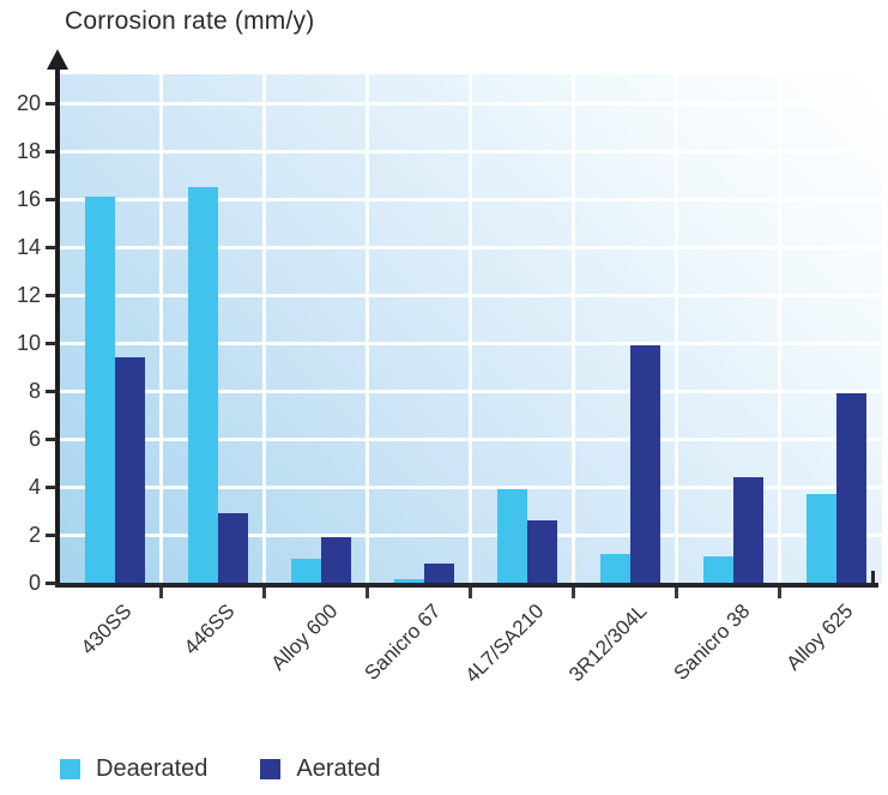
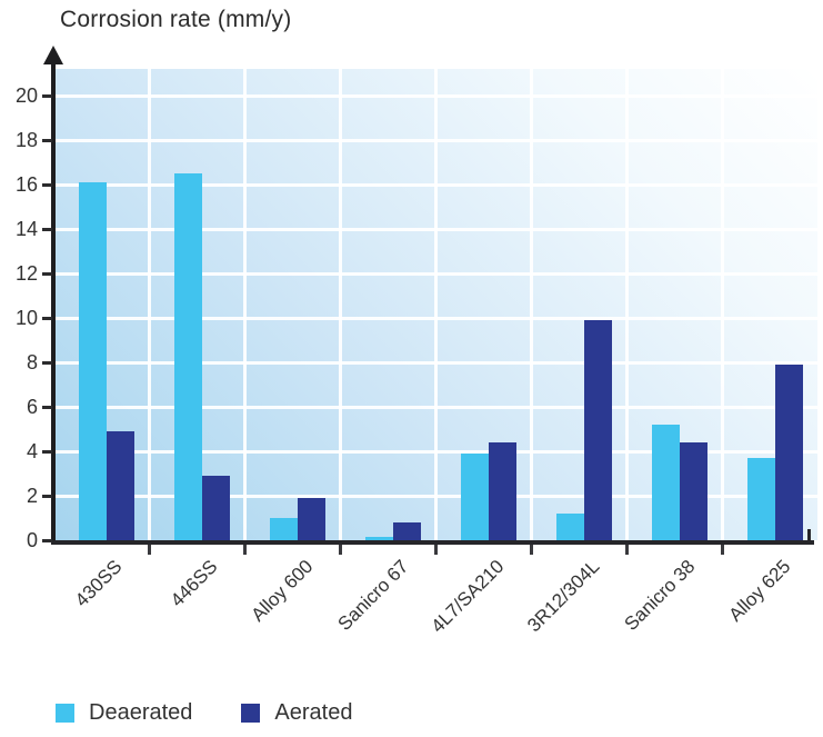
Aerated/430SS: 9.4 -> 4.9
Aerated/4L7/SA210: 2.6 -> 4.4
Deaerated/Sanicro 38: 1.1 -> 5.2
